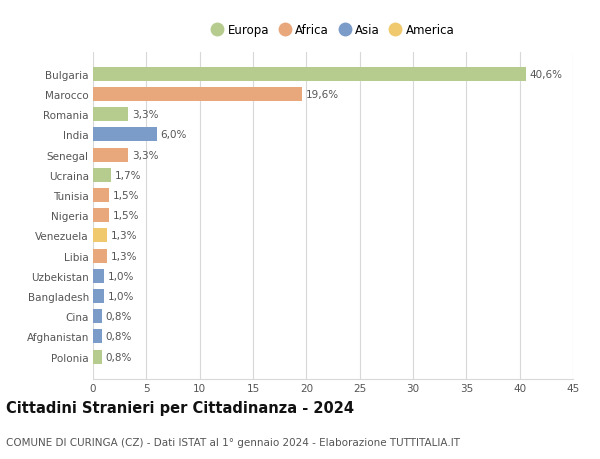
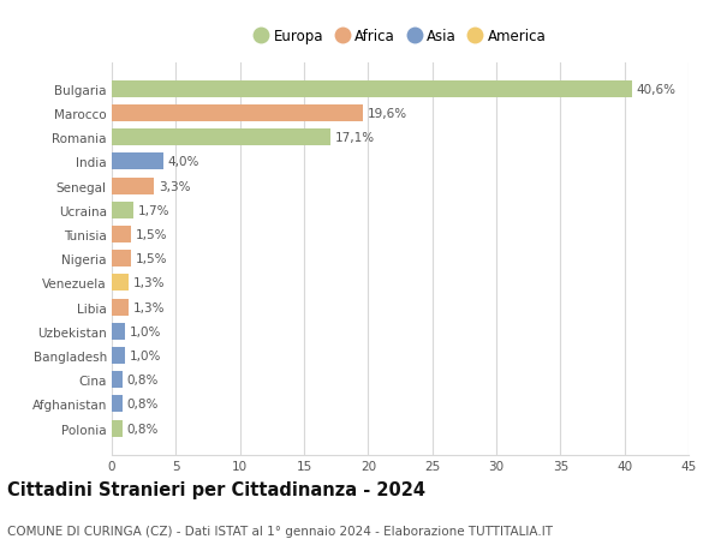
Romania: 3,3% -> 17,1%
India: 6,0% -> 4,0%
